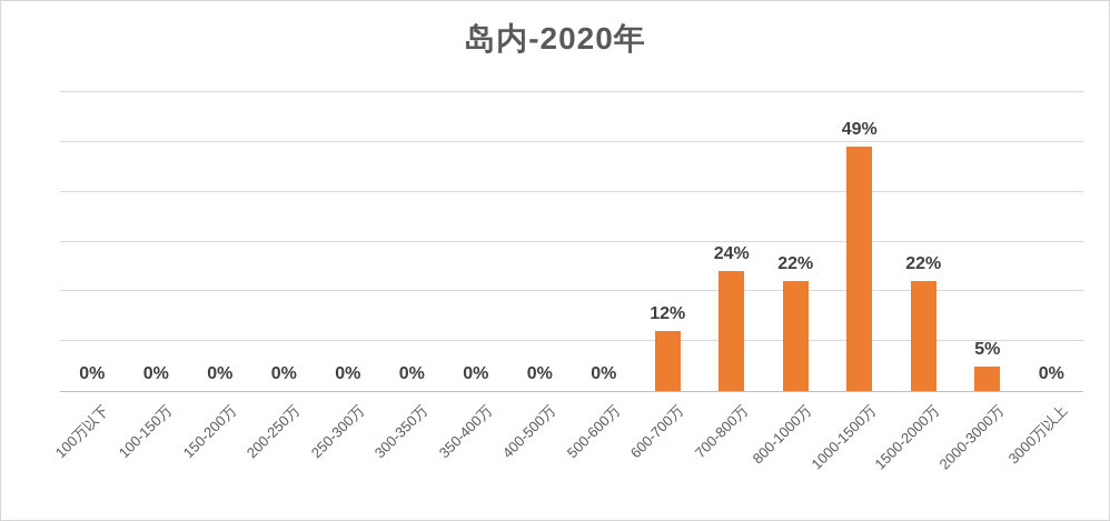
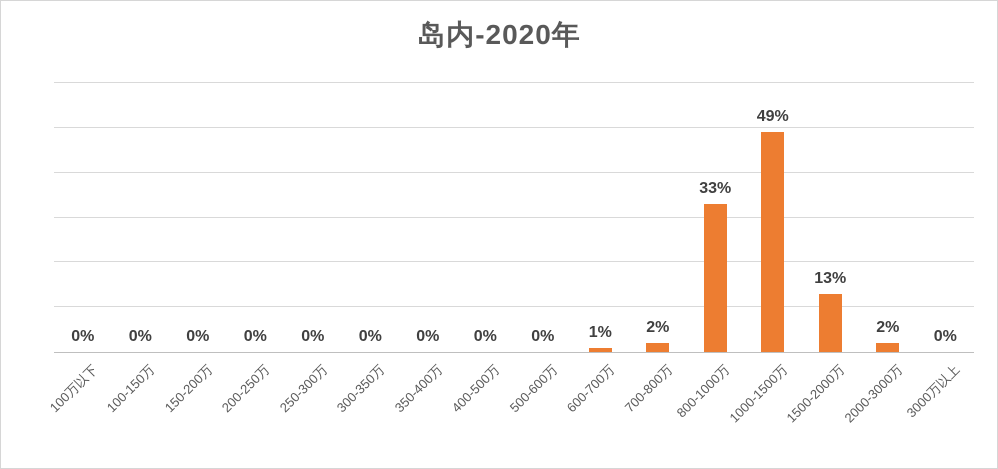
600-700万: 12% -> 1%
700-800万: 24% -> 2%
800-1000万: 22% -> 33%
1500-2000万: 22% -> 13%
2000-3000万: 5% -> 2%
